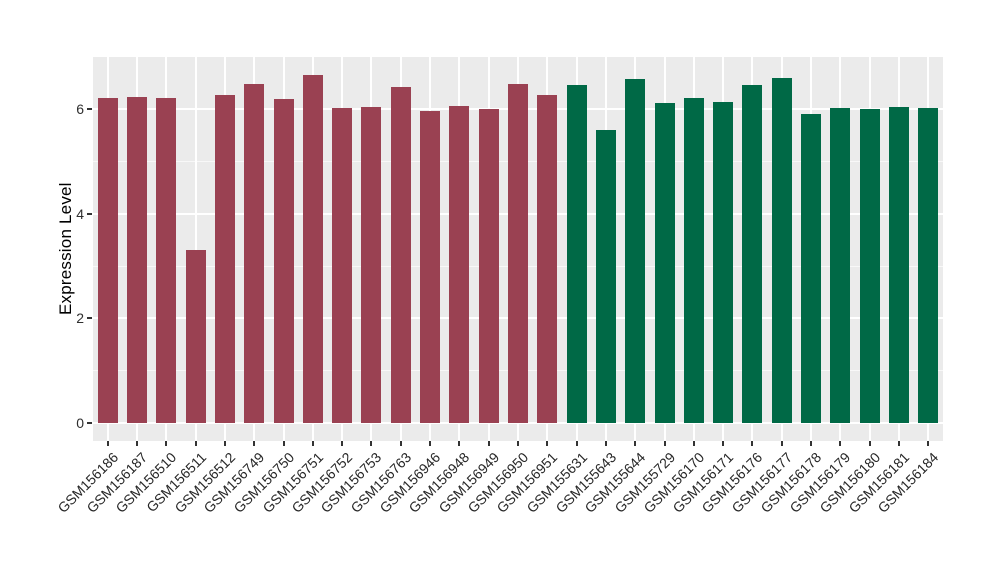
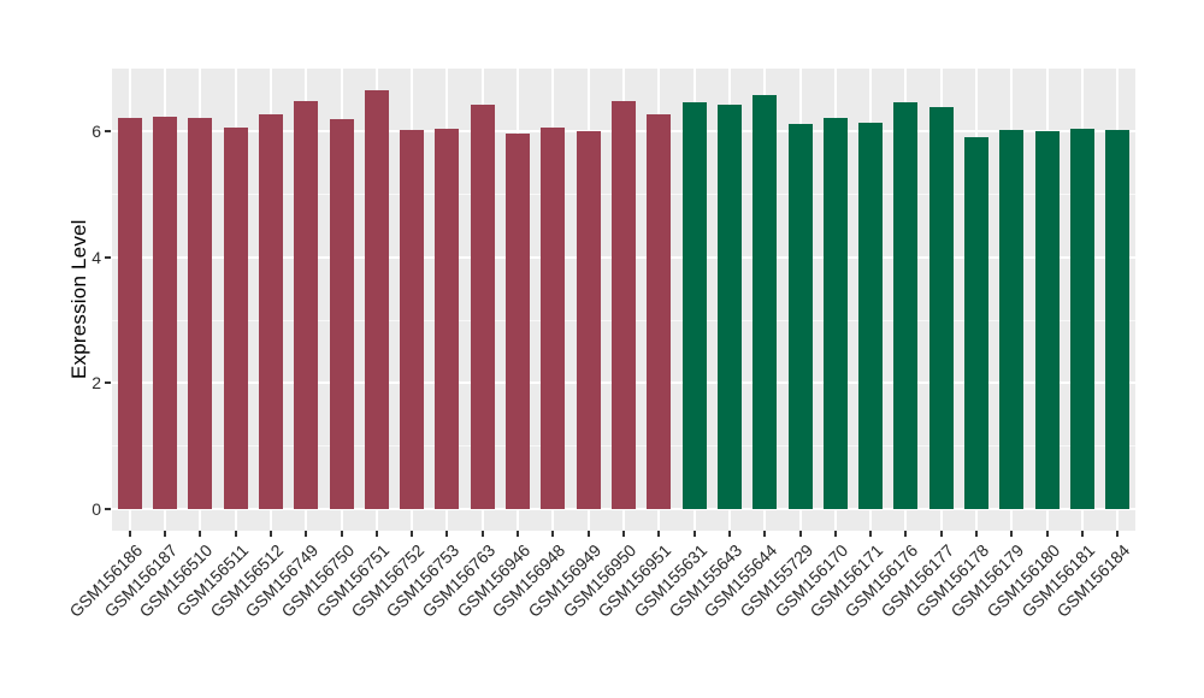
GSM156511: 3.3 -> 6.1
GSM155643: 5.6 -> 6.4
GSM156177: 6.6 -> 6.4
